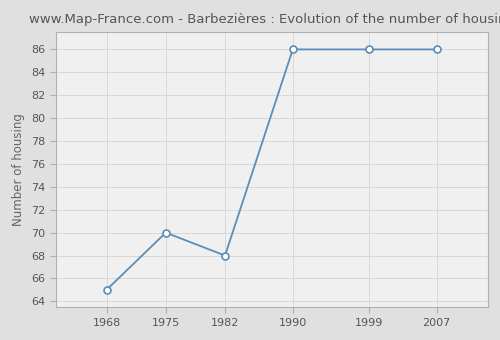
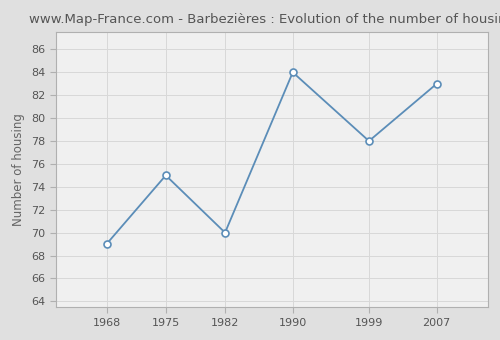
1968: 65 -> 69
1975: 70 -> 75
1982: 68 -> 70
1990: 86 -> 84
1999: 86 -> 78
2007: 86 -> 83
